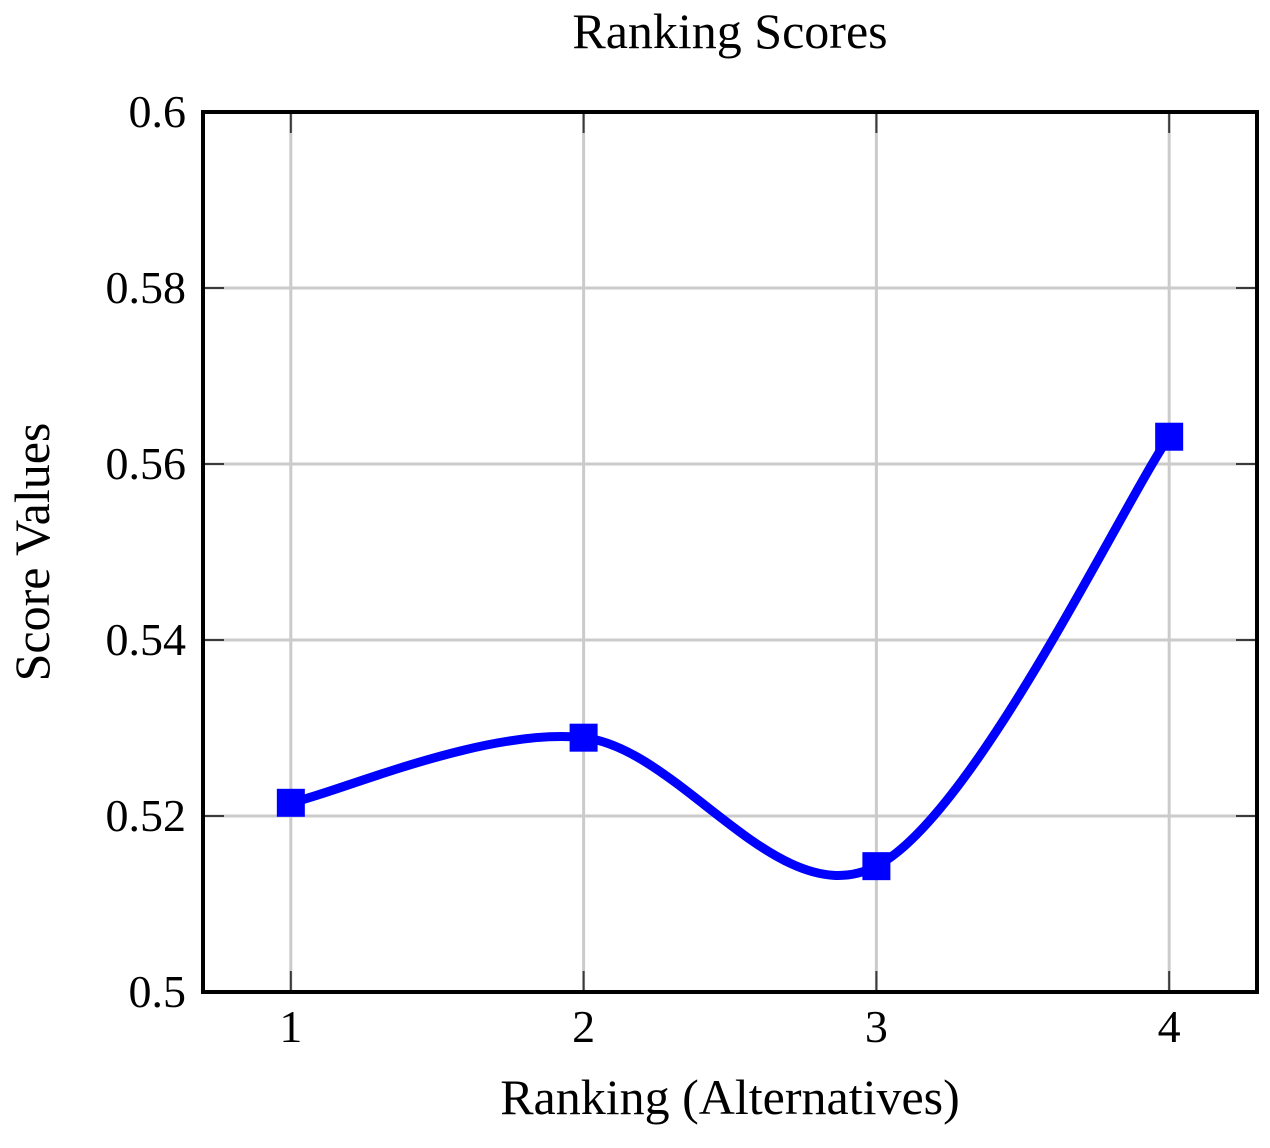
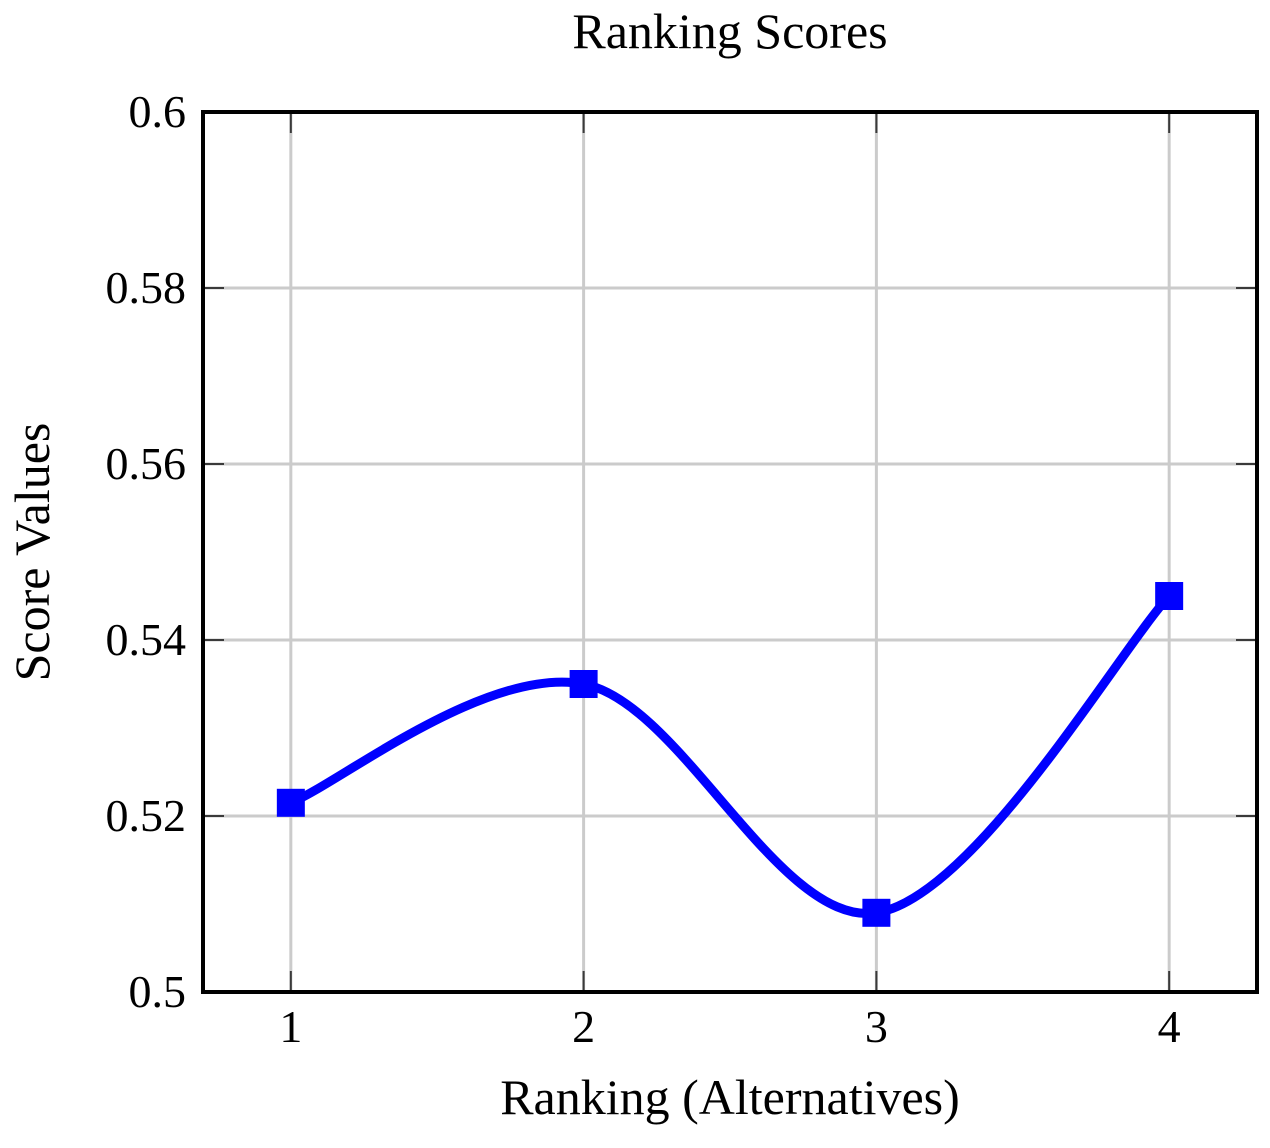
2: 0.529 -> 0.535
3: 0.514 -> 0.509
4: 0.563 -> 0.545
